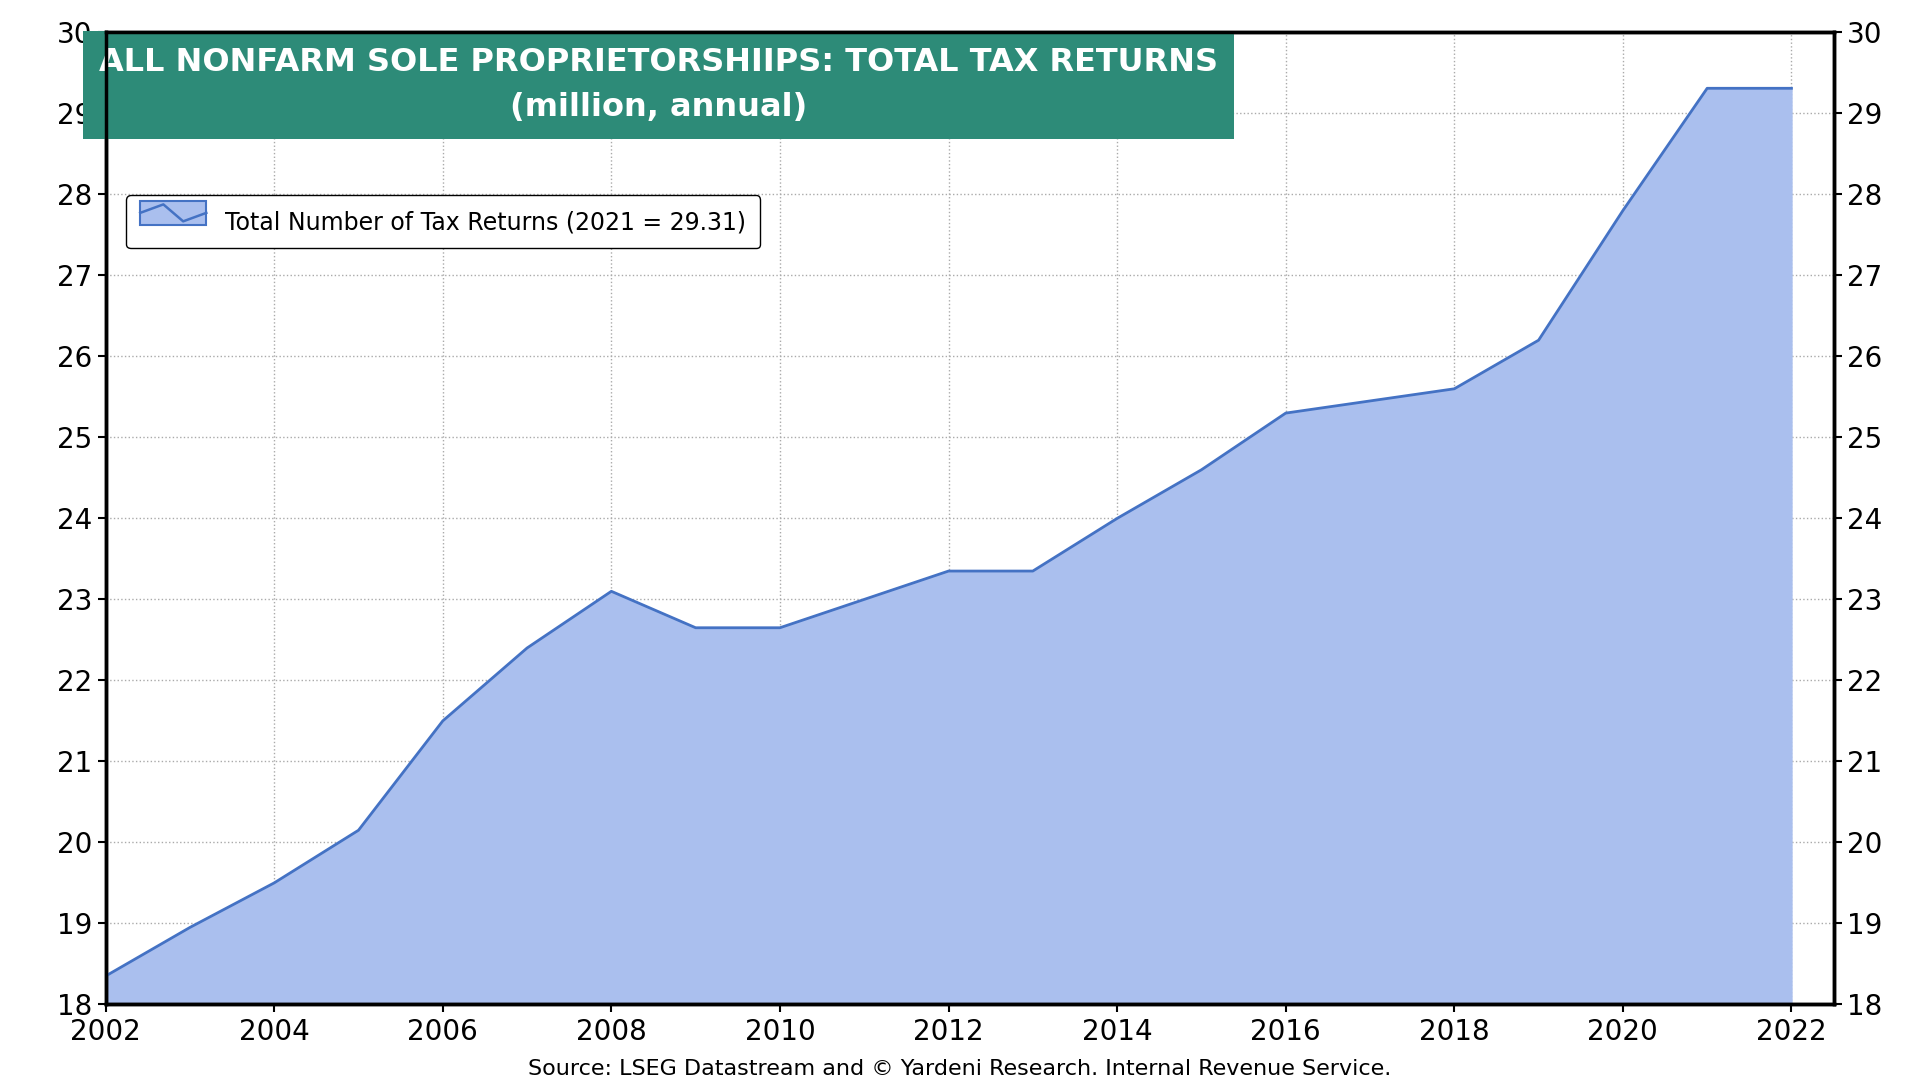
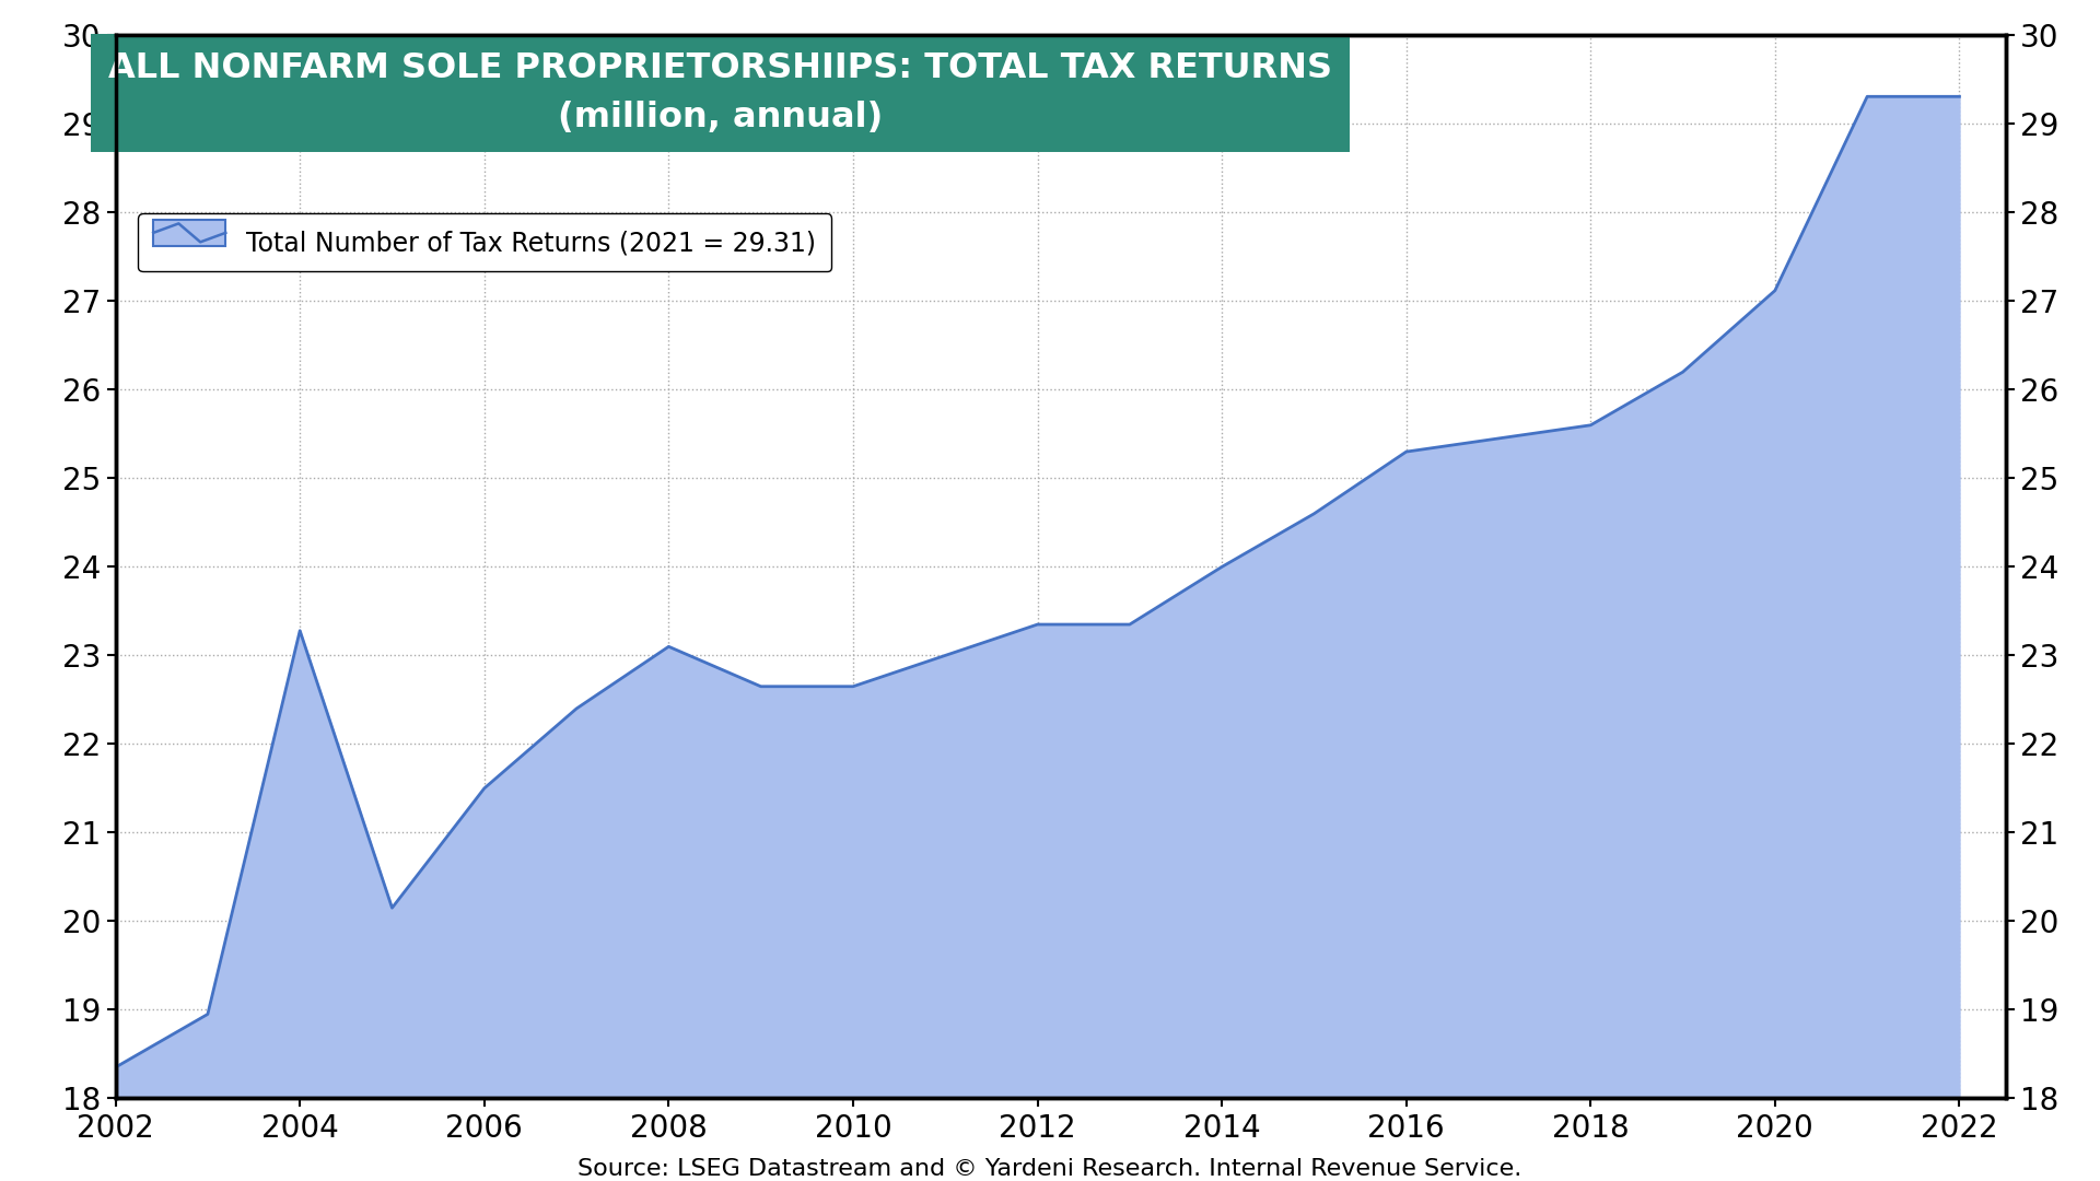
2004: 19.50 -> 23.28
2020: 27.80 -> 27.12
